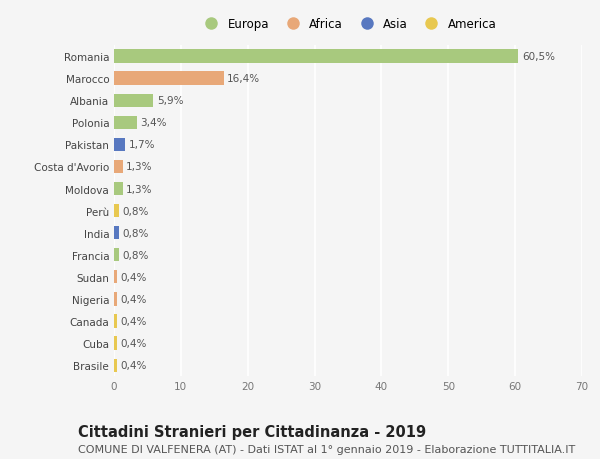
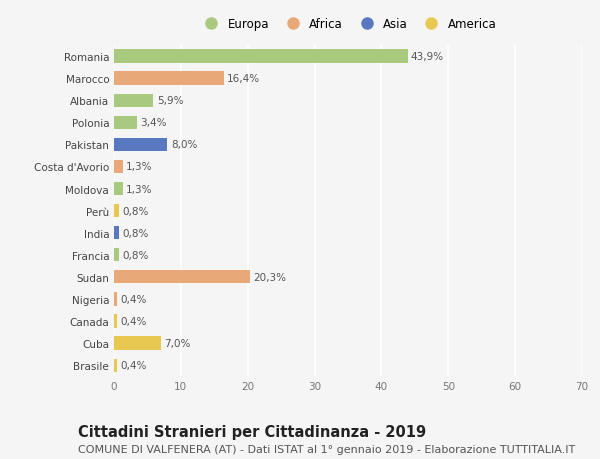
Romania: 60,5% -> 43,9%
Pakistan: 1,7% -> 8,0%
Sudan: 0,4% -> 20,3%
Cuba: 0,4% -> 7,0%
